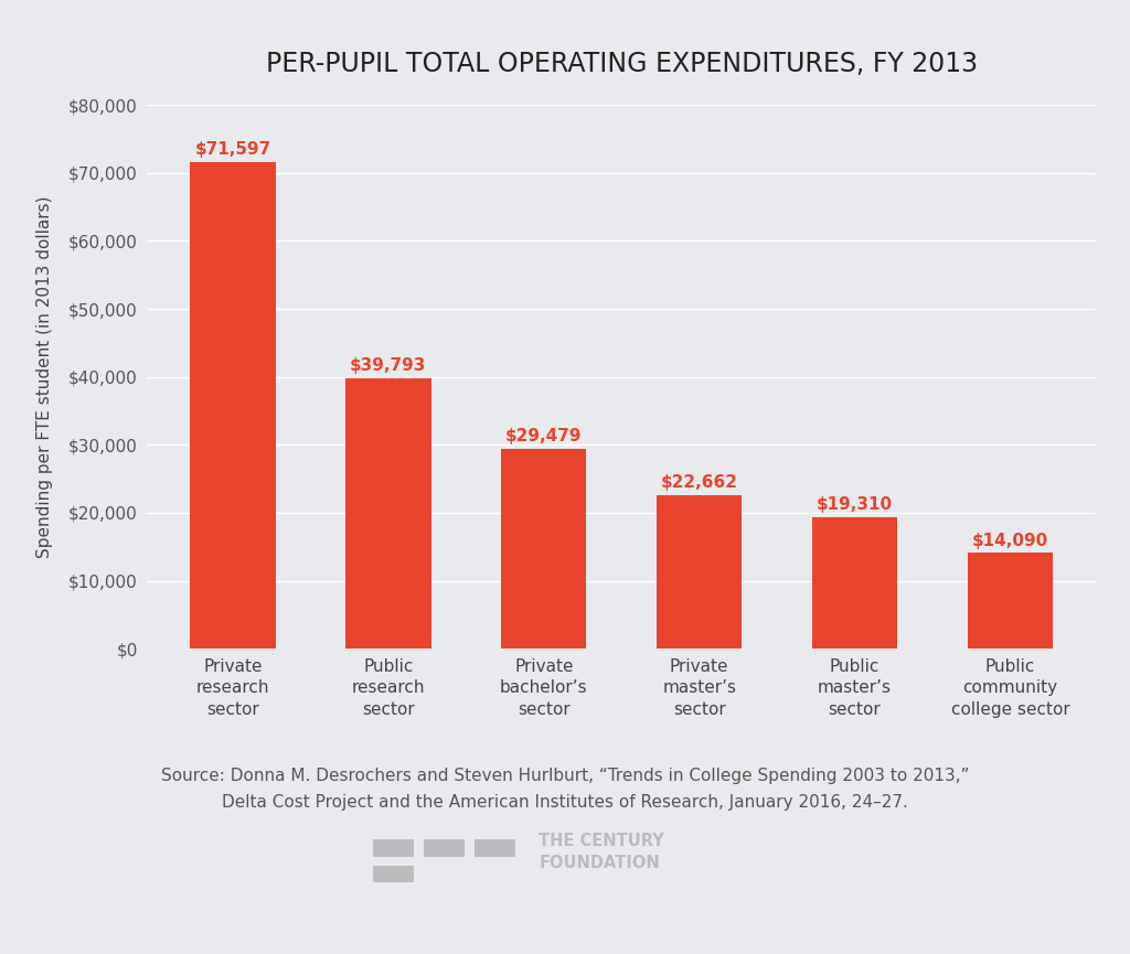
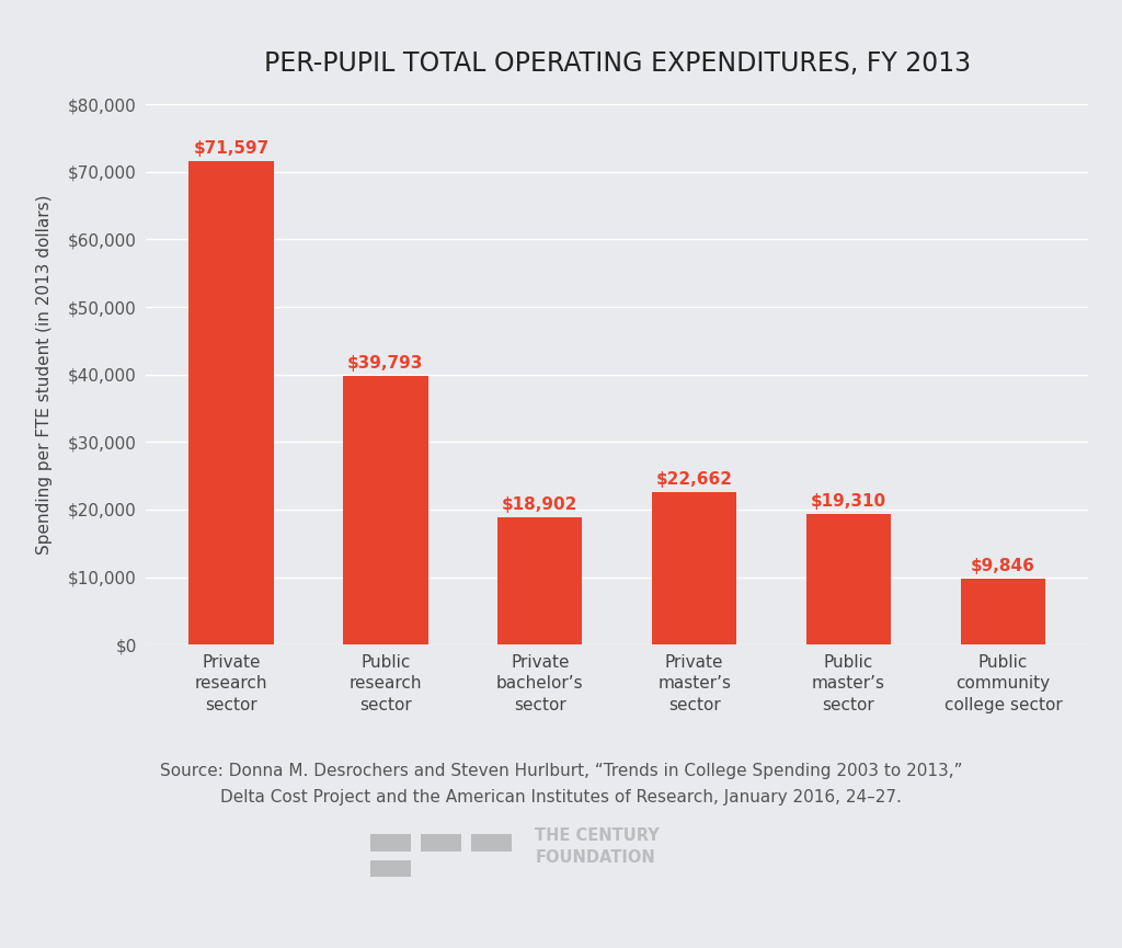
Private bachelor’s sector: $29,479 -> $18,902
Public community college sector: $14,090 -> $9,846
